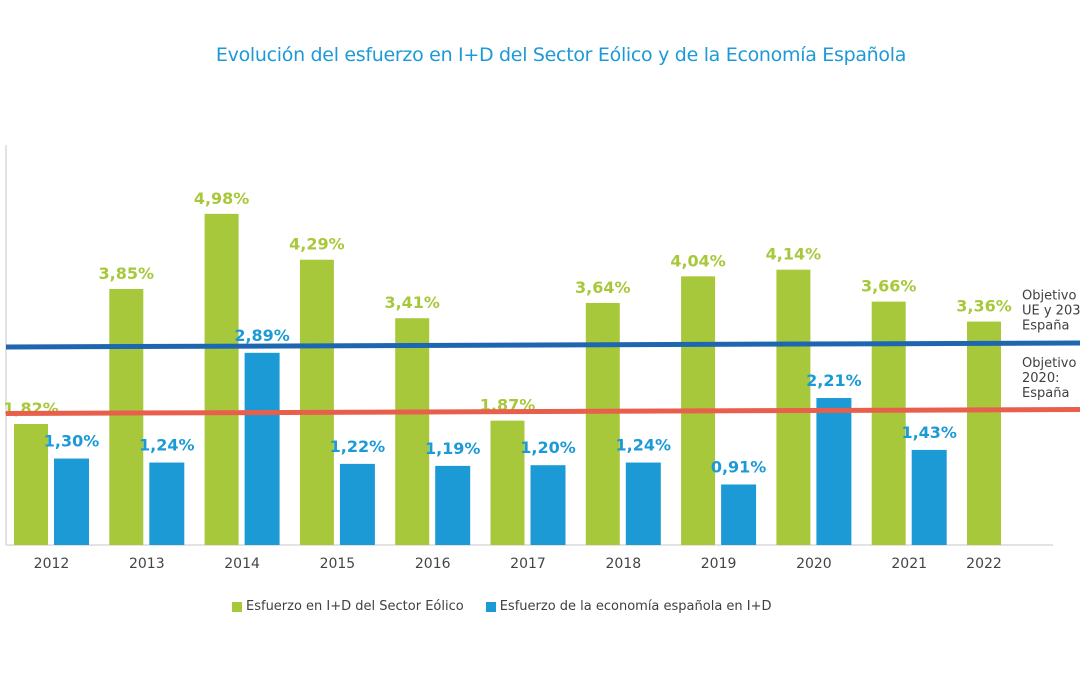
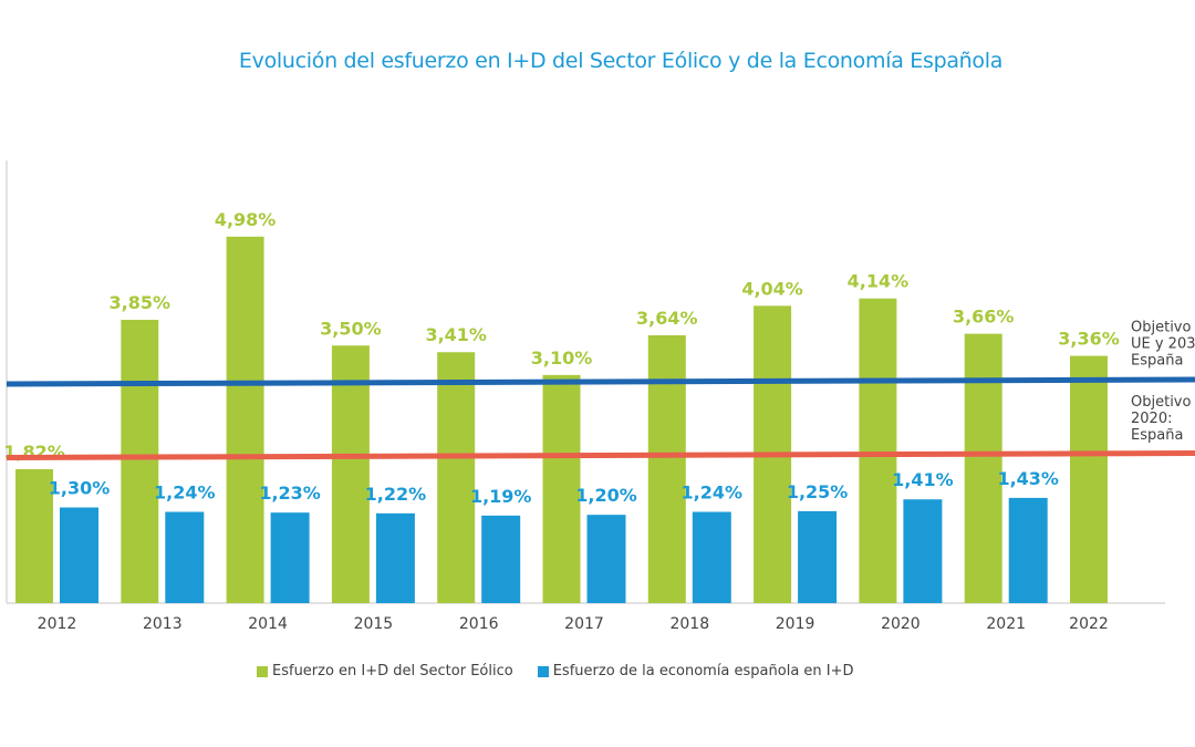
Esfuerzo de la economía española en I+D/2014: 2,89% -> 1,23%
Esfuerzo en I+D del Sector Eólico/2015: 4,29% -> 3,50%
Esfuerzo en I+D del Sector Eólico/2017: 1,87% -> 3,10%
Esfuerzo de la economía española en I+D/2019: 0,91% -> 1,25%
Esfuerzo de la economía española en I+D/2020: 2,21% -> 1,41%
